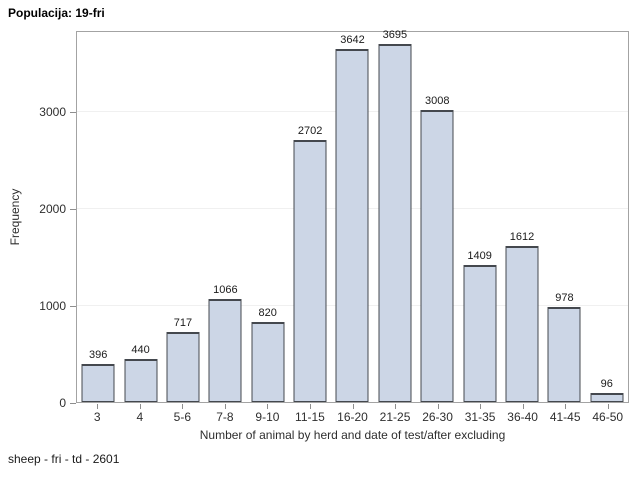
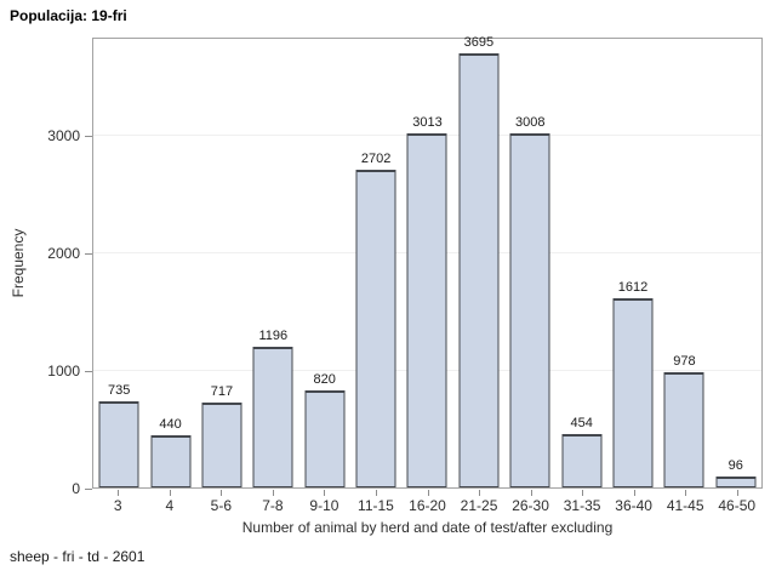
3: 396 -> 735
7-8: 1066 -> 1196
16-20: 3642 -> 3013
31-35: 1409 -> 454
